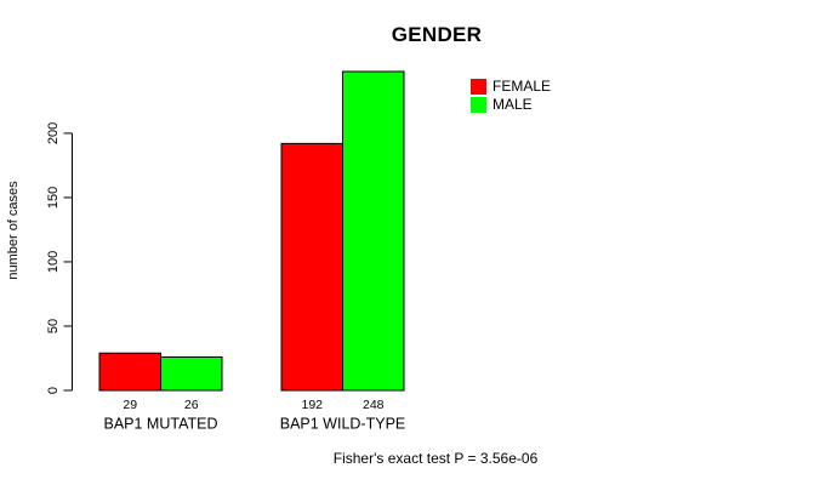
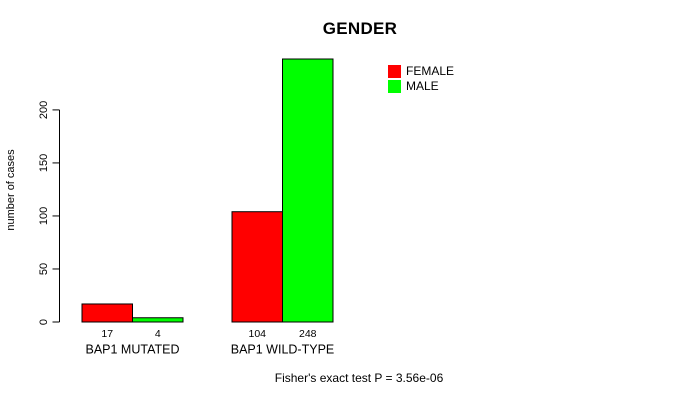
FEMALE/BAP1 MUTATED: 29 -> 17
MALE/BAP1 MUTATED: 26 -> 4
FEMALE/BAP1 WILD-TYPE: 192 -> 104
